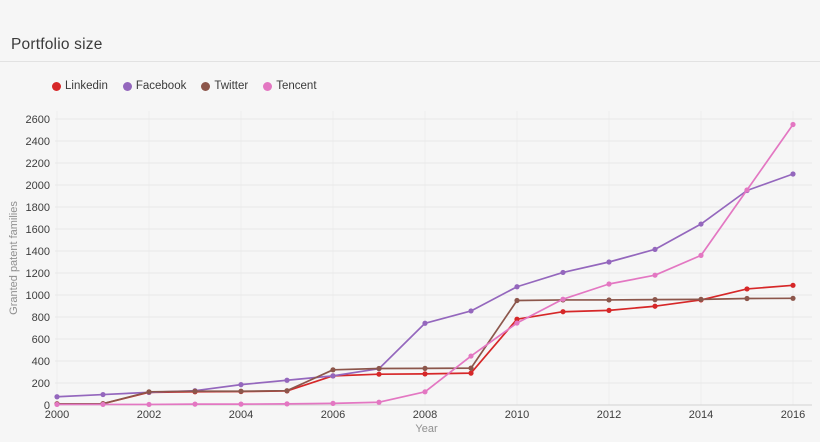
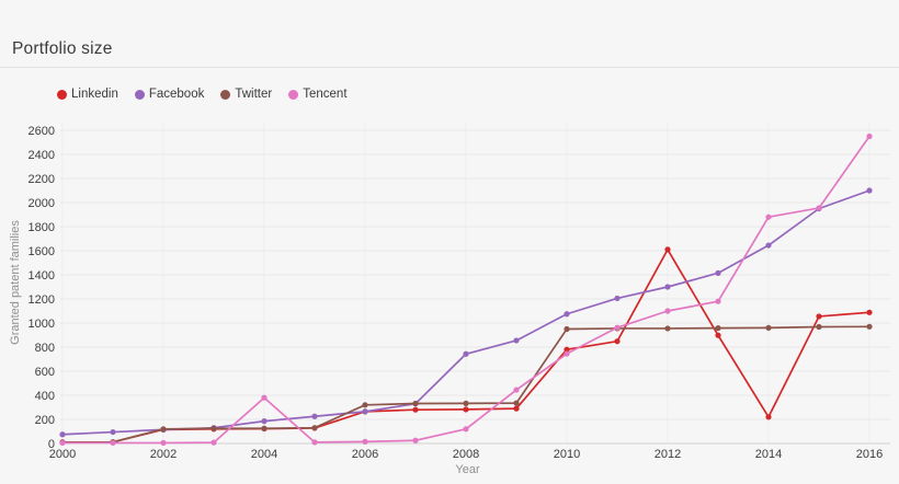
Tencent/2004: 10 -> 380
Linkedin/2012: 860 -> 1610
Linkedin/2014: 960 -> 220
Tencent/2014: 1360 -> 1880
